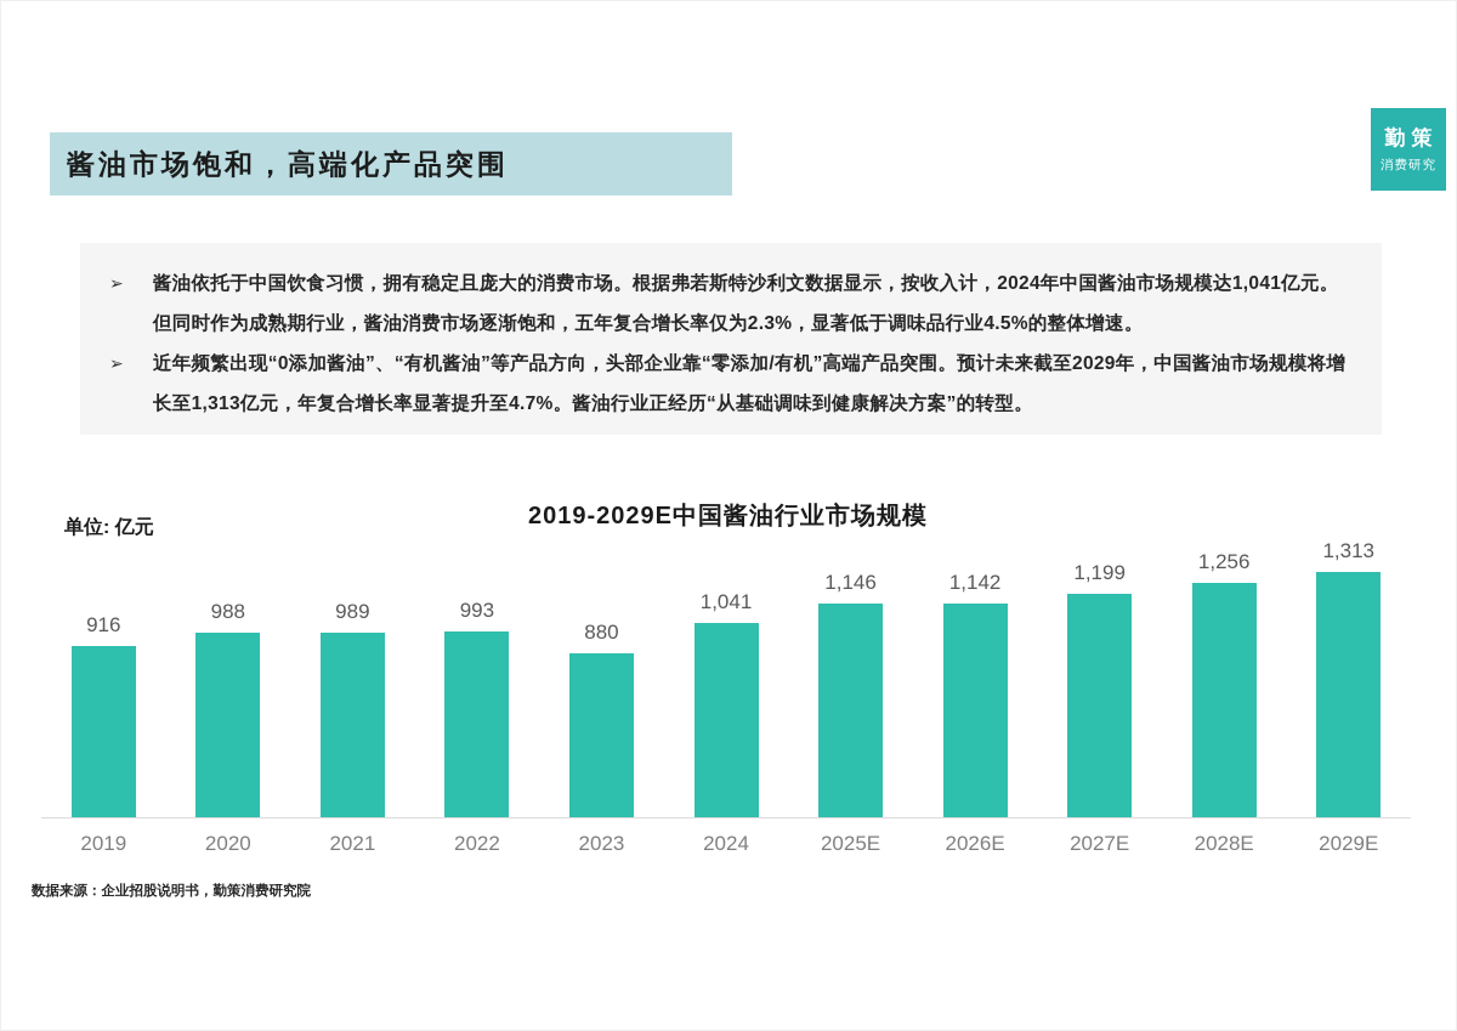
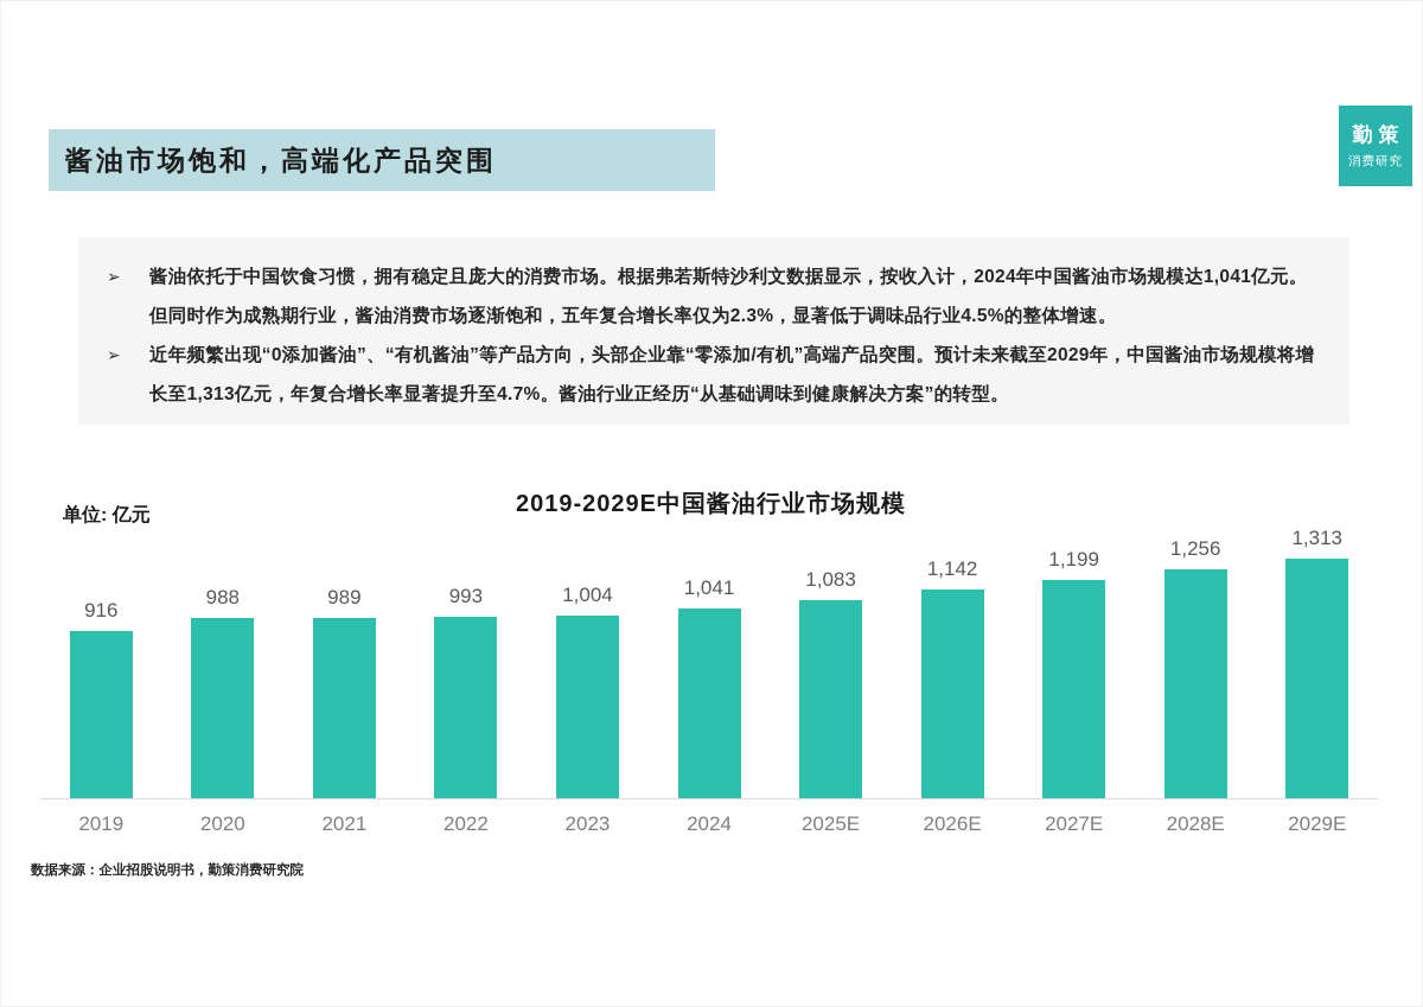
2023: 880 -> 1,004
2025E: 1,146 -> 1,083
